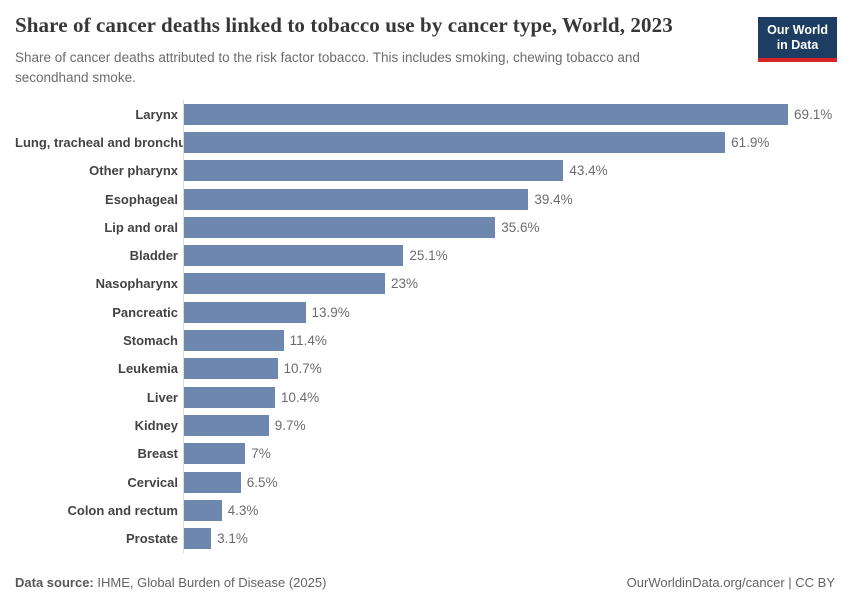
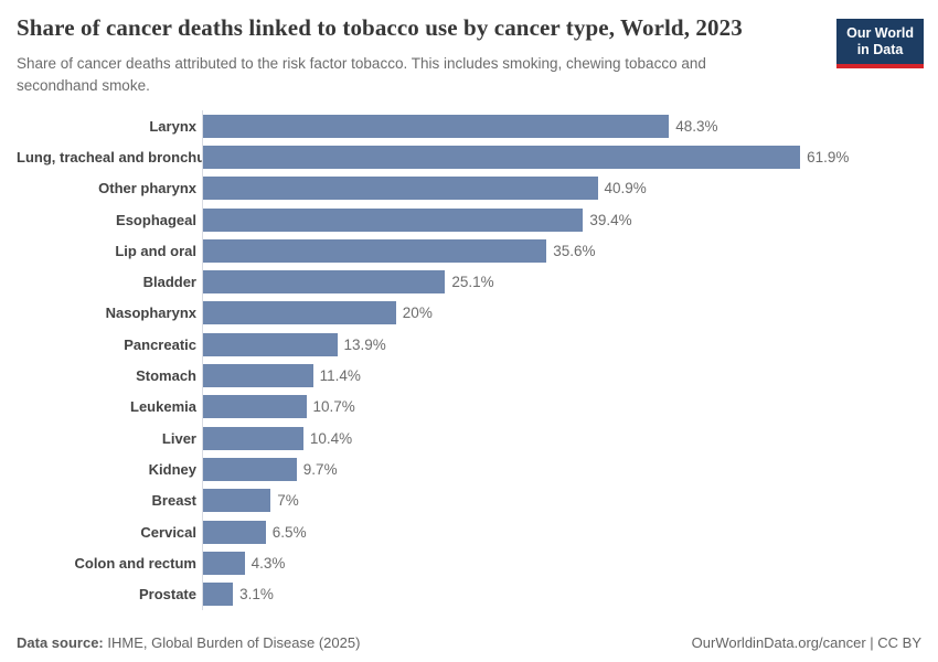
Larynx: 69.1% -> 48.3%
Other pharynx: 43.4% -> 40.9%
Nasopharynx: 23% -> 20%
